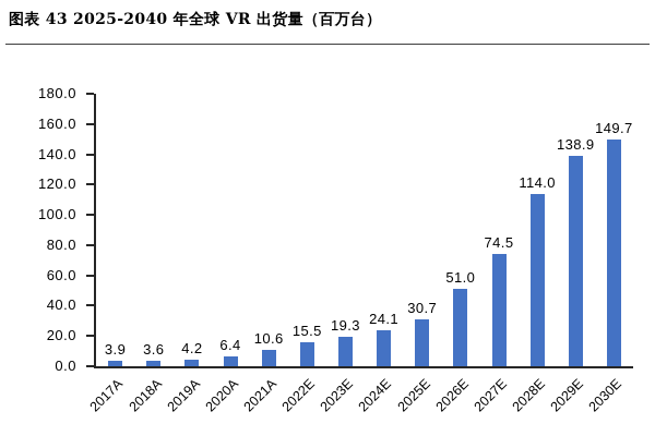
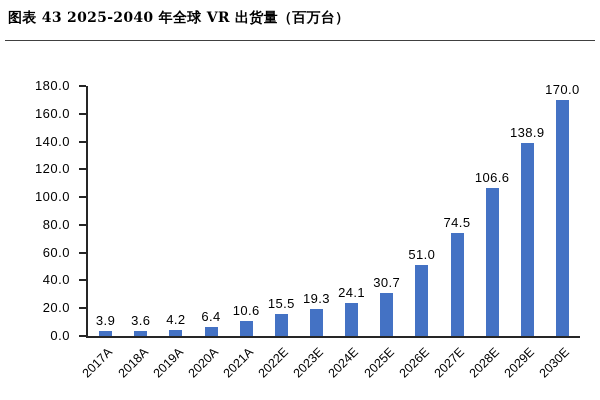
2028E: 114.0 -> 106.6
2030E: 149.7 -> 170.0
